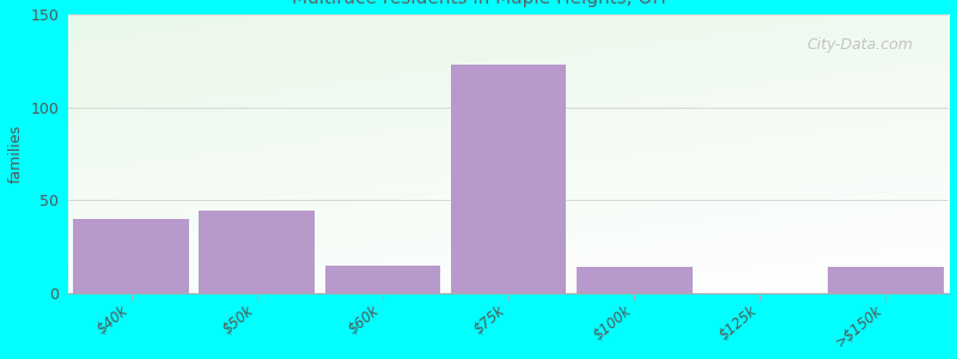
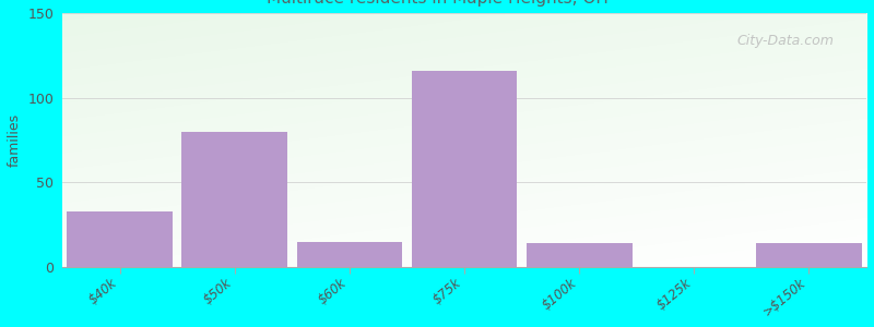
$40k: 40 -> 33
$50k: 44 -> 80
$75k: 123 -> 116
